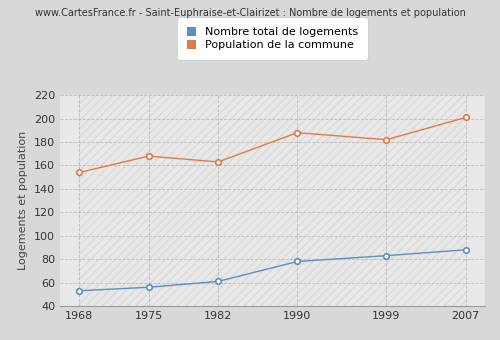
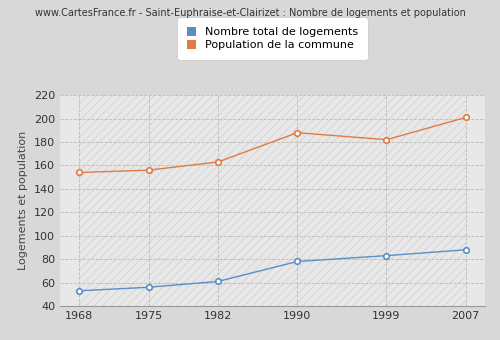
Population de la commune/1975: 168 -> 156
